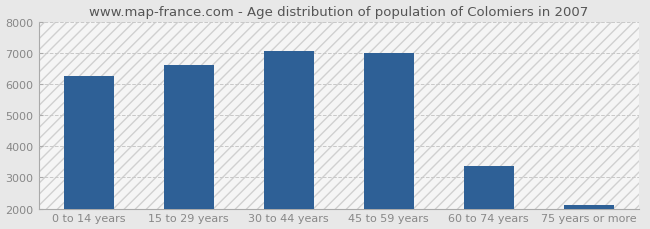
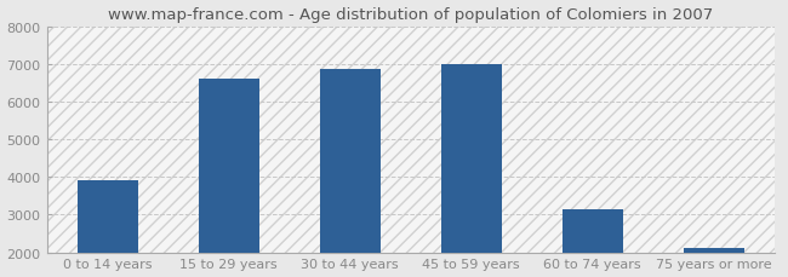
0 to 14 years: 6250 -> 3900
30 to 44 years: 7050 -> 6850
60 to 74 years: 3350 -> 3150
